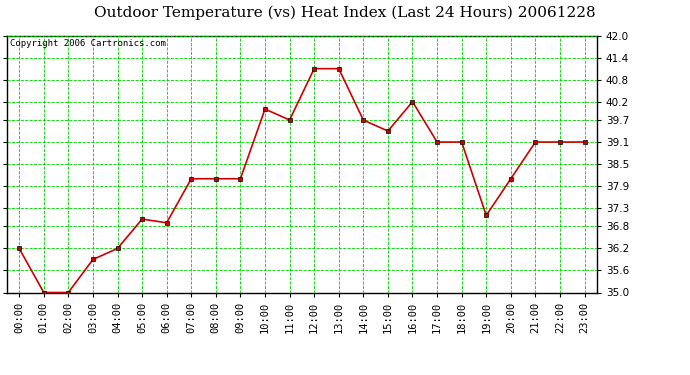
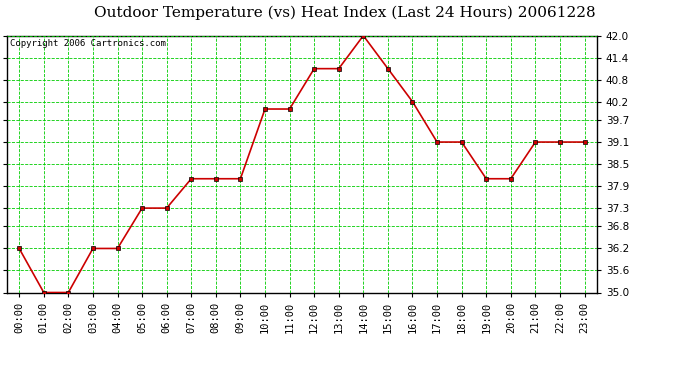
03:00: 35.9 -> 36.2
05:00: 37.0 -> 37.3
06:00: 36.9 -> 37.3
11:00: 39.7 -> 40.0
14:00: 39.7 -> 42.0
15:00: 39.4 -> 41.1
19:00: 37.1 -> 38.1
